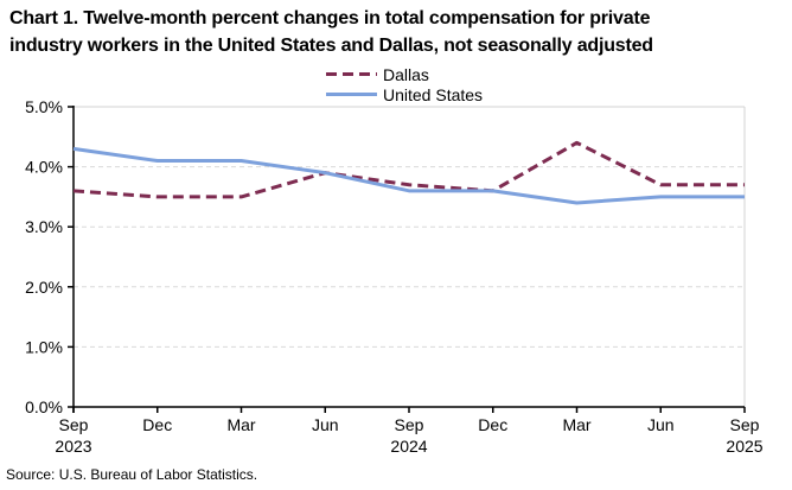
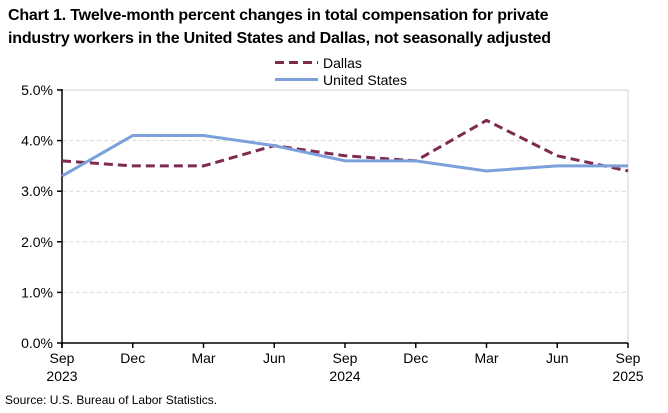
United States/Sep 2023: 4.3% -> 3.3%
Dallas/Sep 2025: 3.7% -> 3.4%
